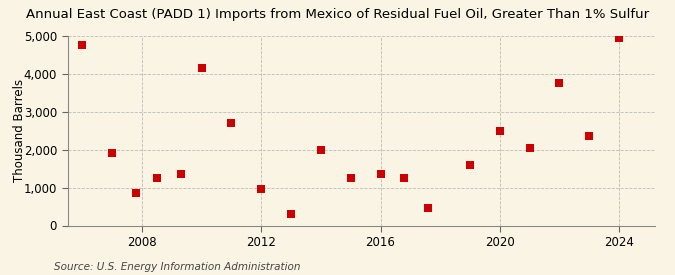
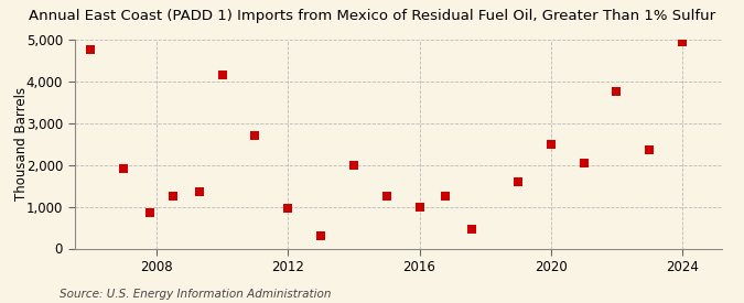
2016: 1,350 -> 1,000
